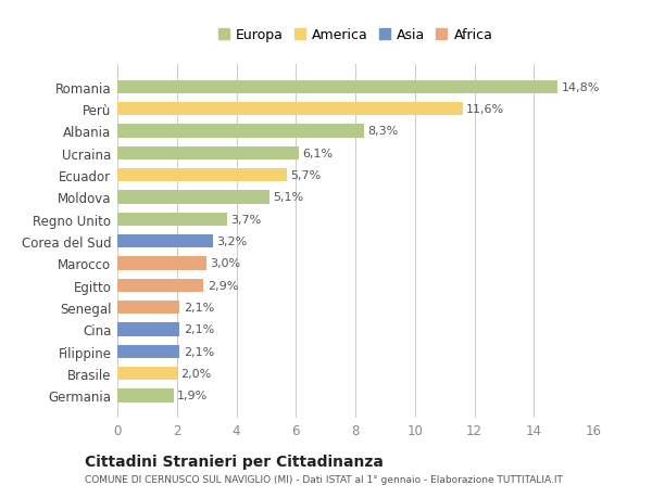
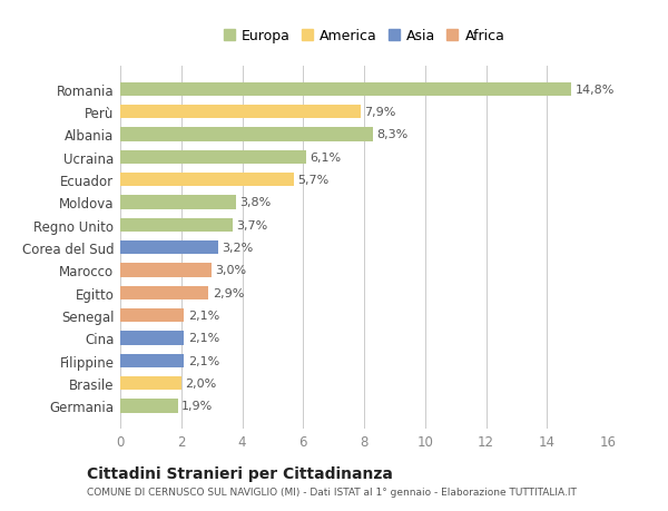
Perù: 11,6% -> 7,9%
Moldova: 5,1% -> 3,8%
